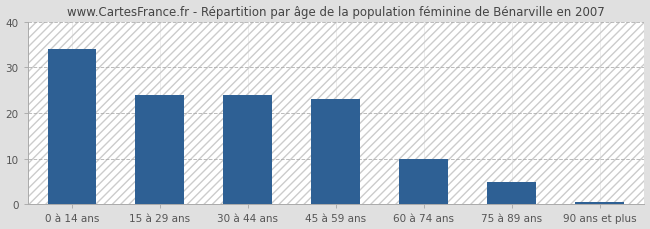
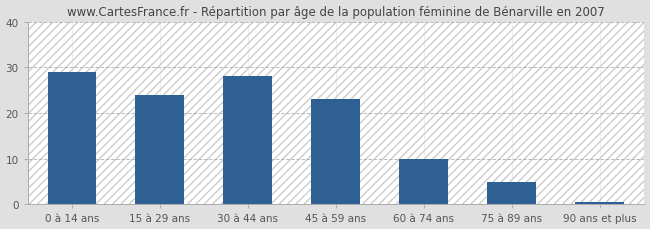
0 à 14 ans: 34.0 -> 29.0
30 à 44 ans: 24.0 -> 28.0
